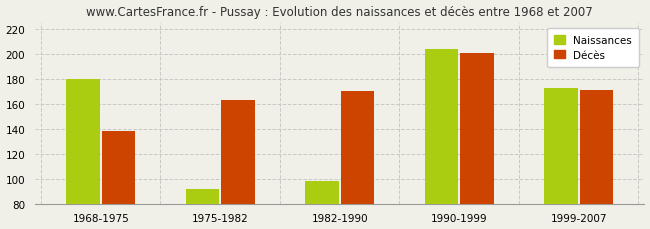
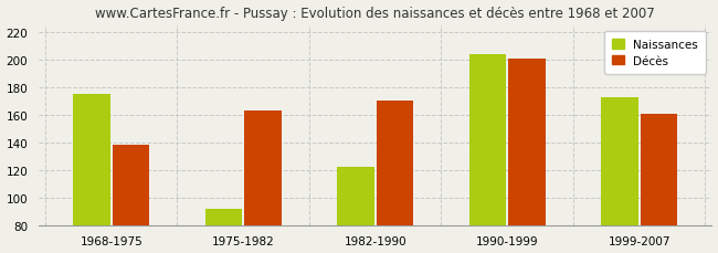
Naissances/1968-1975: 180 -> 175
Naissances/1982-1990: 98 -> 122
Décès/1999-2007: 171 -> 161
